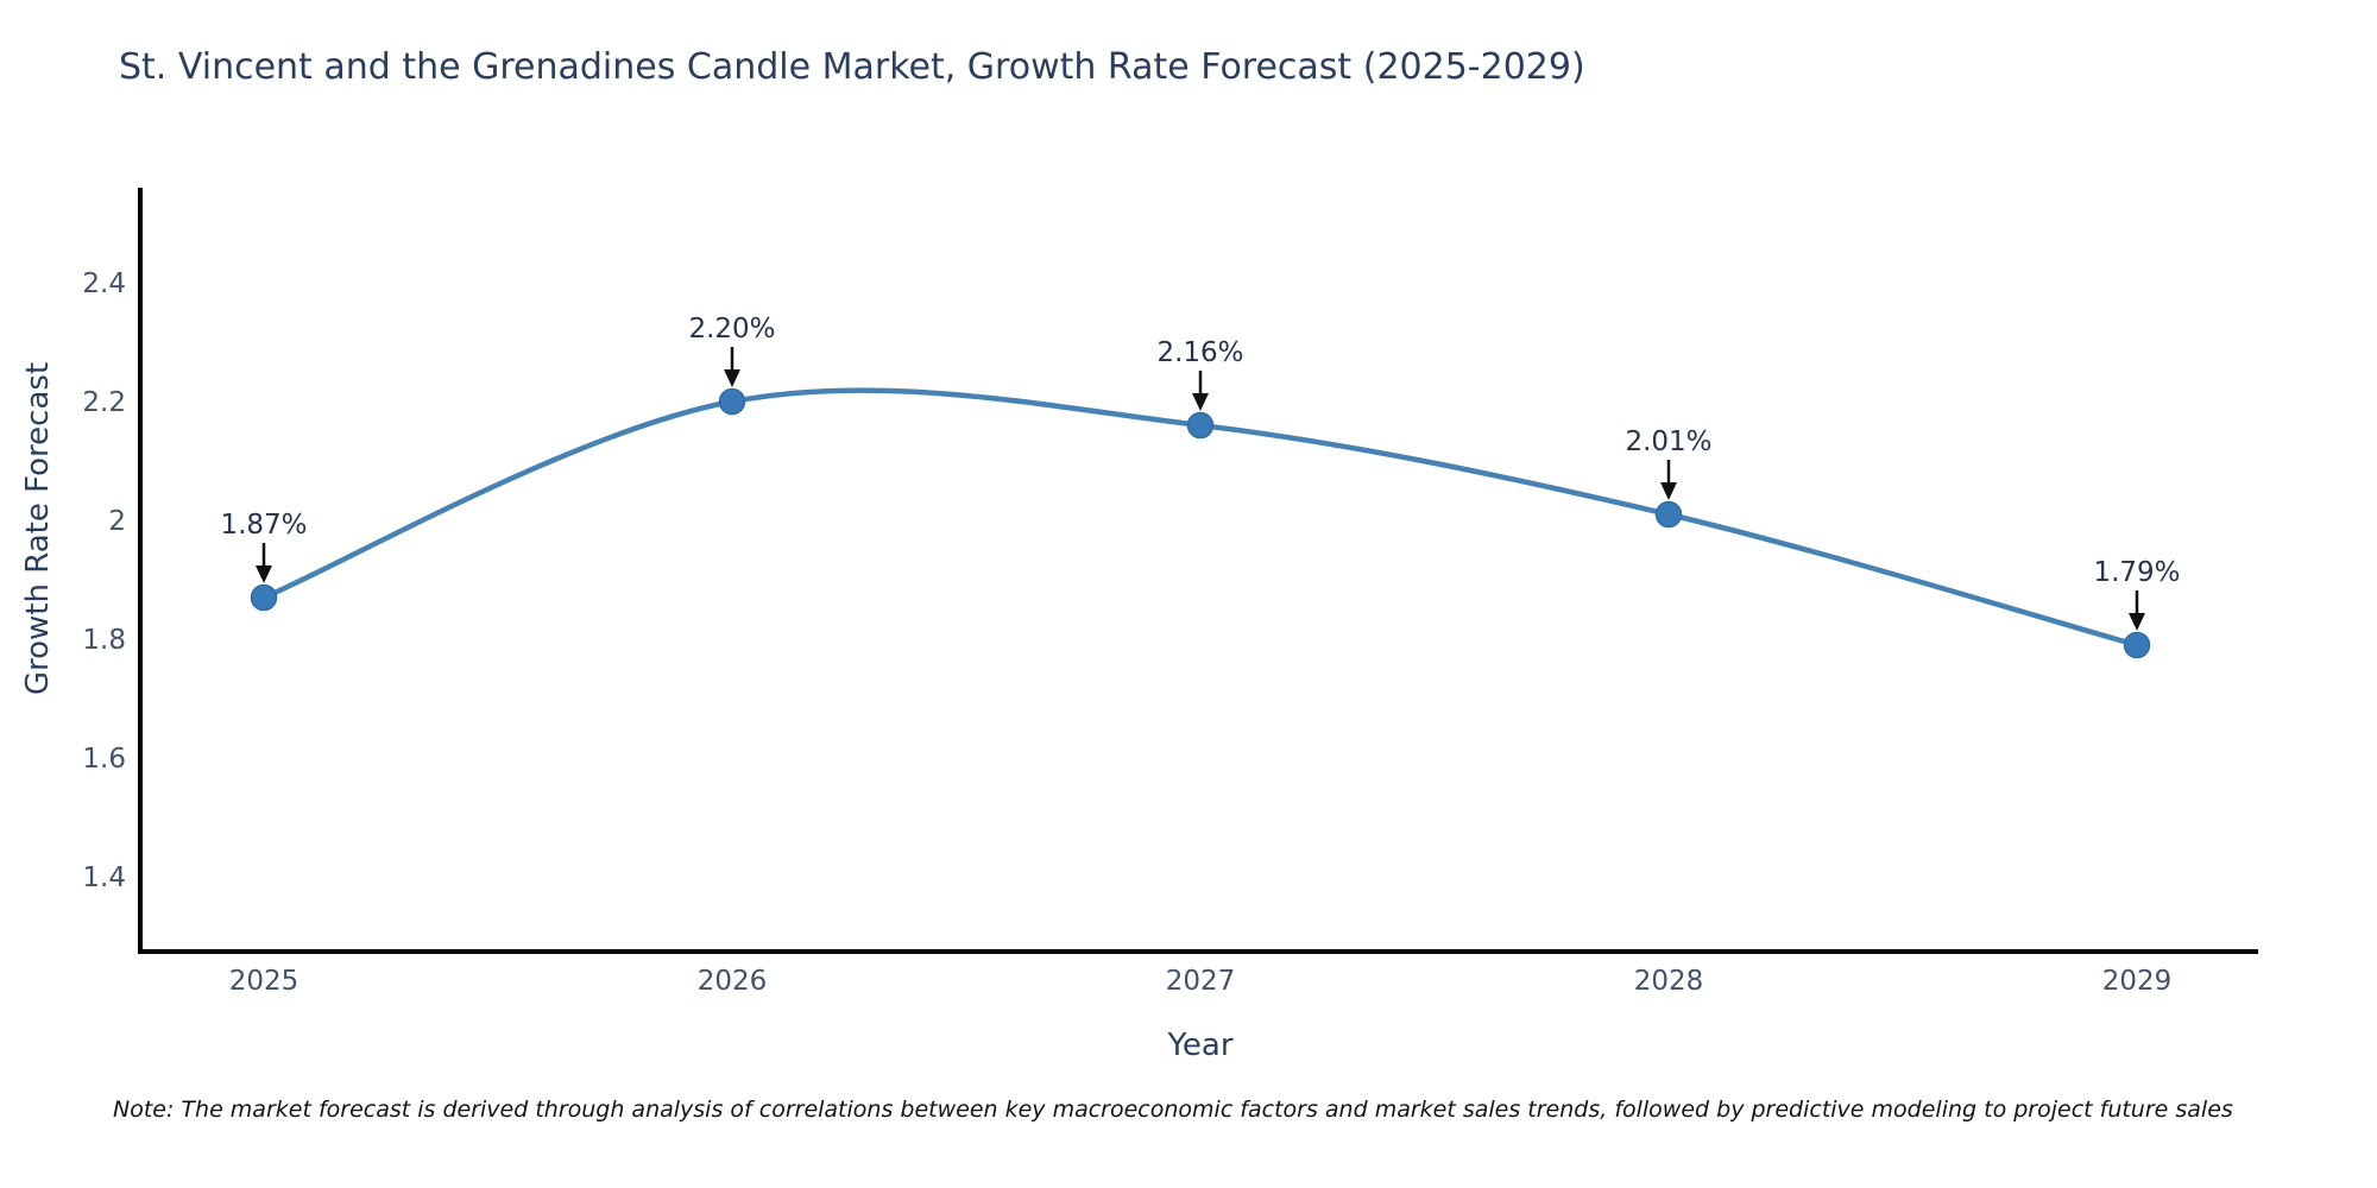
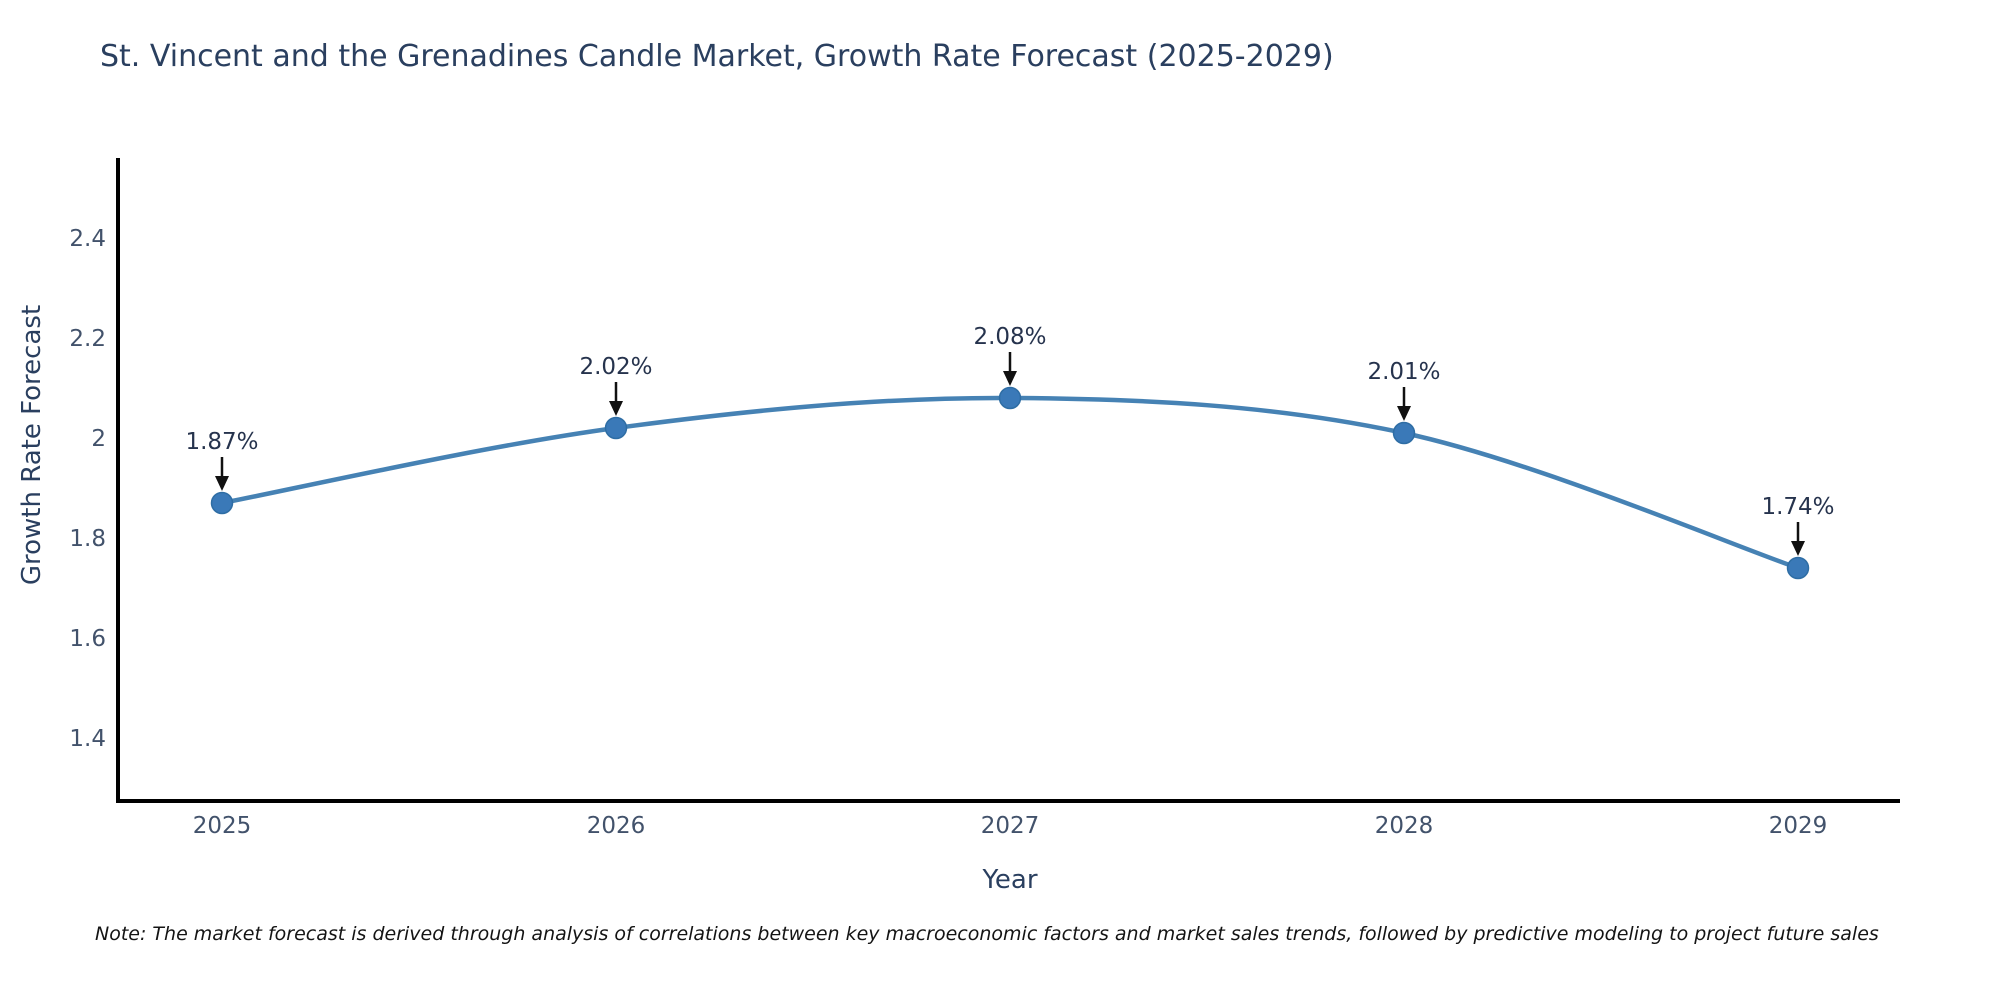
2026: 2.20% -> 2.02%
2027: 2.16% -> 2.08%
2029: 1.79% -> 1.74%
